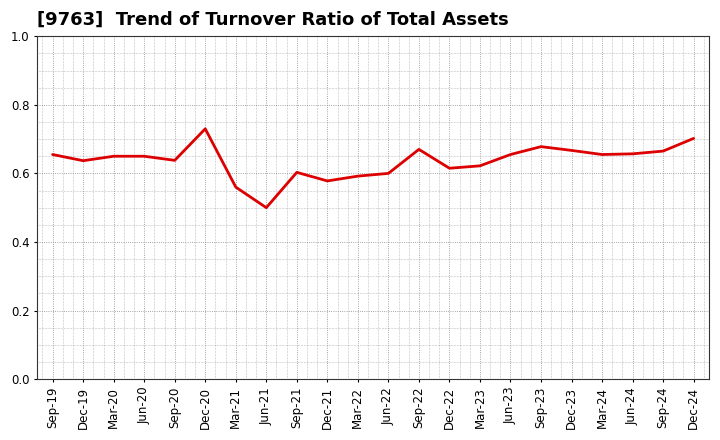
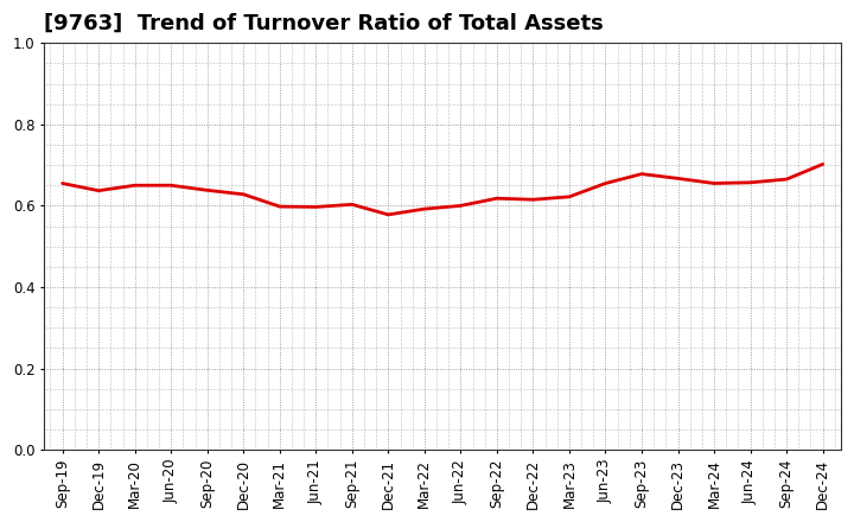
Dec-20: 0.730 -> 0.628
Mar-21: 0.560 -> 0.598
Jun-21: 0.500 -> 0.597
Sep-22: 0.670 -> 0.618
